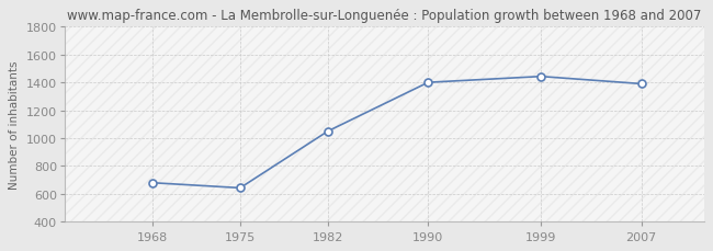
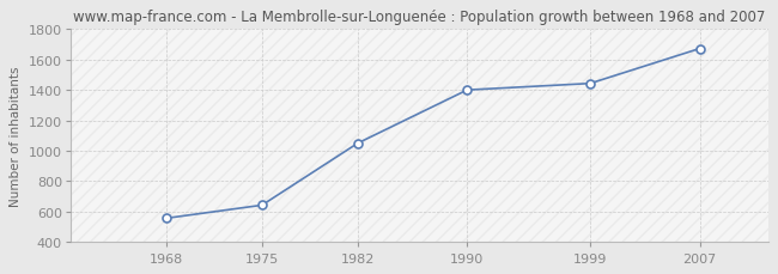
1968: 680 -> 560
2007: 1390 -> 1670
